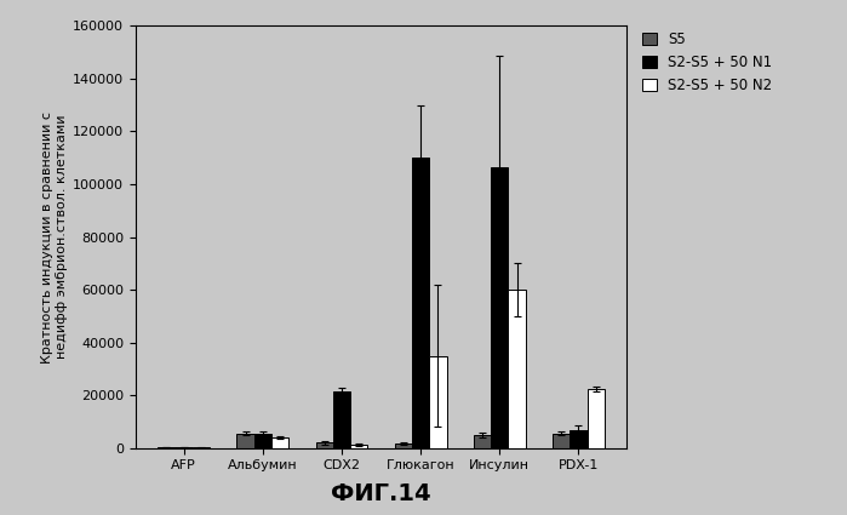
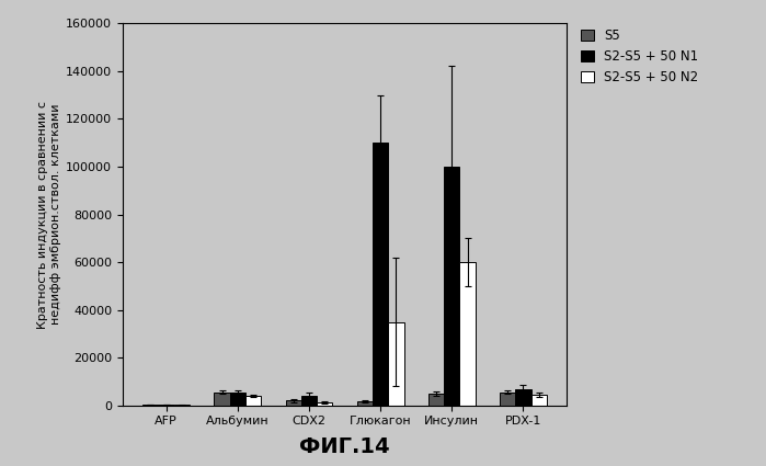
S2-S5 + 50 N1/CDX2: 21500 -> 4000
S2-S5 + 50 N1/Инсулин: 106500 -> 100000
S2-S5 + 50 N2/PDX-1: 22500 -> 4500
